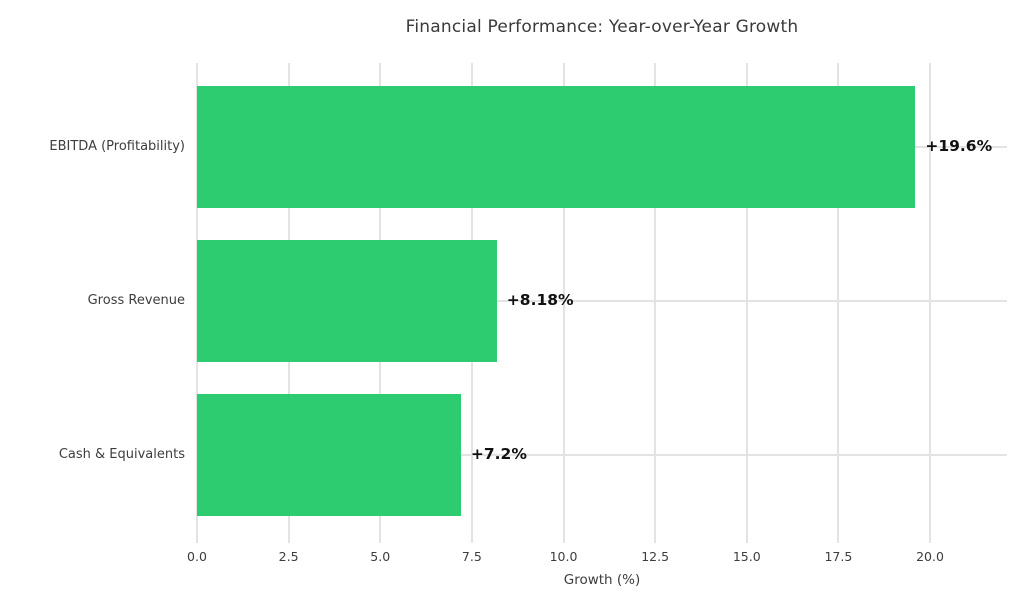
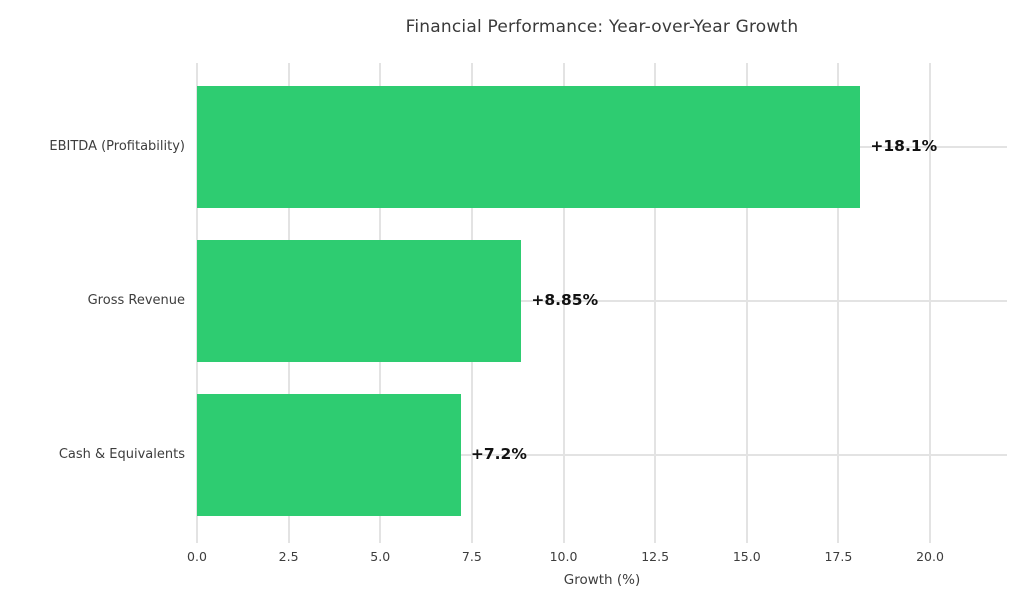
EBITDA (Profitability): +19.6% -> +18.1%
Gross Revenue: +8.18% -> +8.85%
